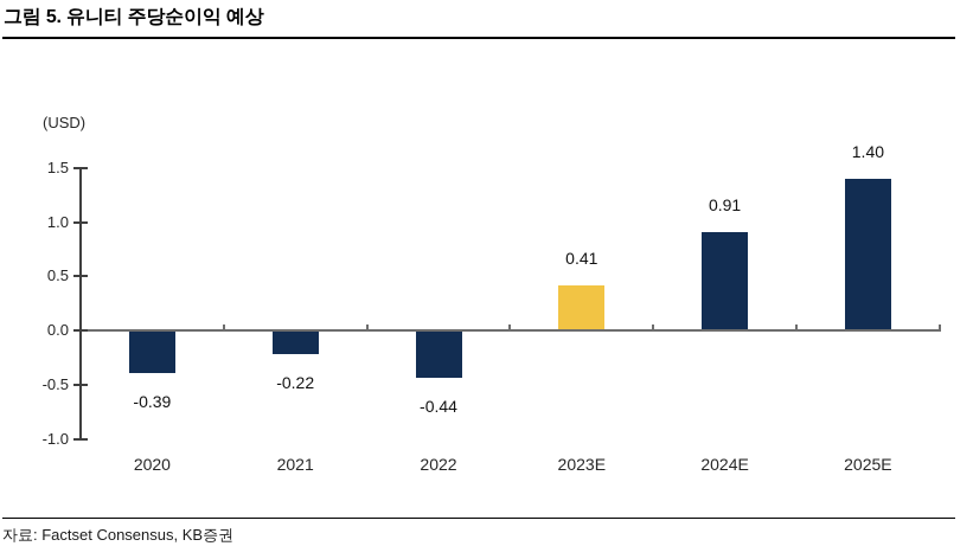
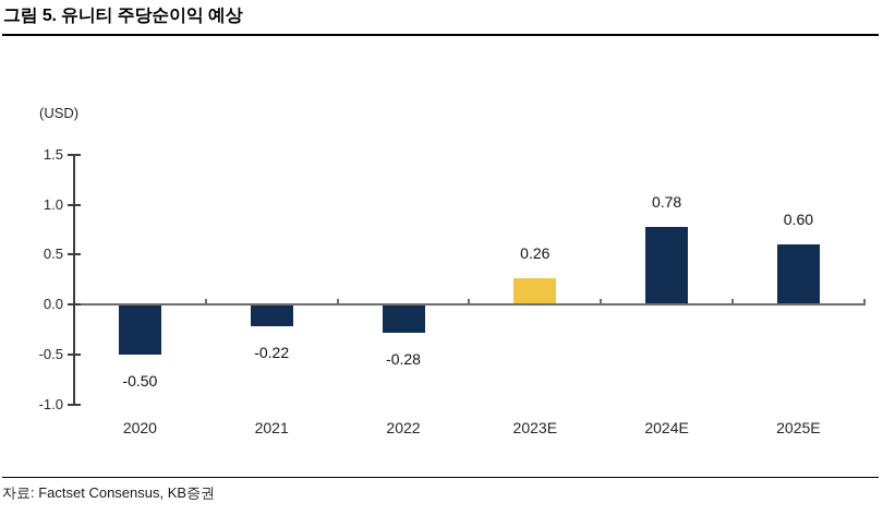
2020: -0.39 -> -0.50
2022: -0.44 -> -0.28
2023E: 0.41 -> 0.26
2024E: 0.91 -> 0.78
2025E: 1.40 -> 0.60
